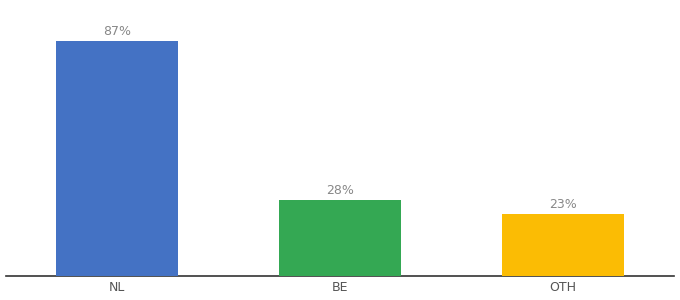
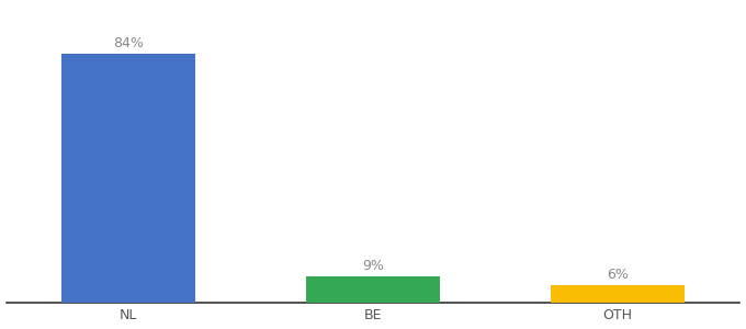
NL: 87% -> 84%
BE: 28% -> 9%
OTH: 23% -> 6%
